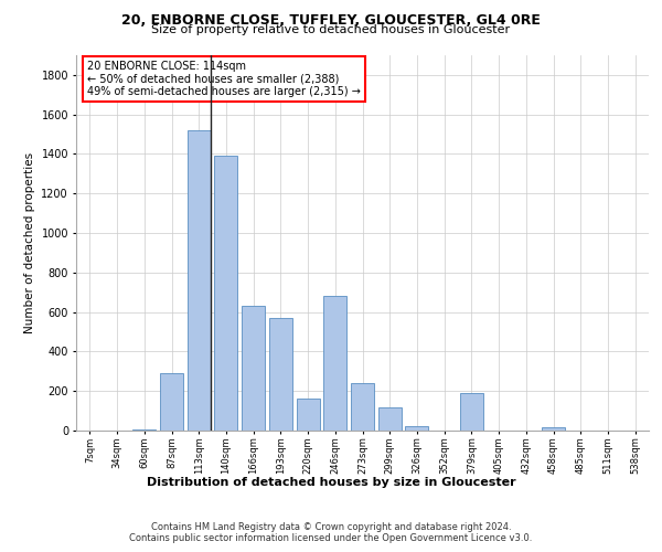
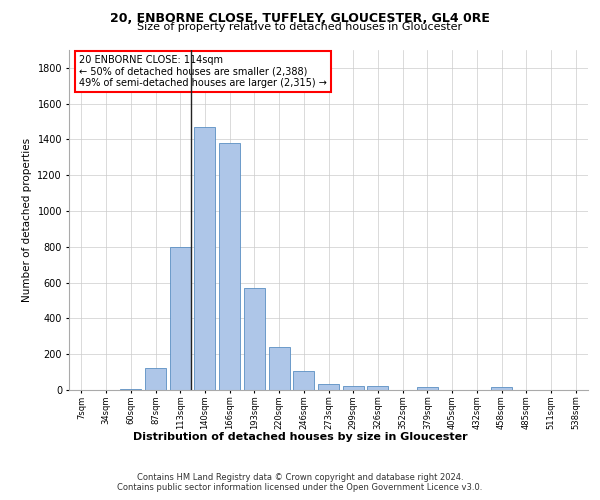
87sqm: 290 -> 120
113sqm: 1520 -> 800
140sqm: 1390 -> 1470
166sqm: 630 -> 1380
220sqm: 160 -> 240
246sqm: 680 -> 100
273sqm: 240 -> 40
299sqm: 120 -> 20
379sqm: 190 -> 20
